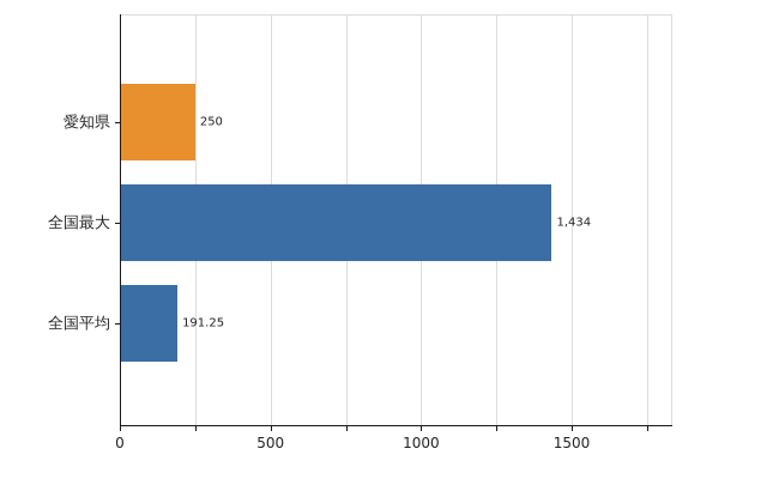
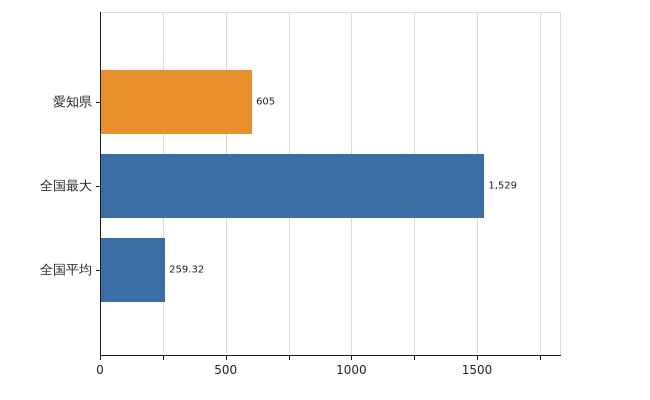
愛知県: 250 -> 605
全国最大: 1,434 -> 1,529
全国平均: 191.25 -> 259.32
